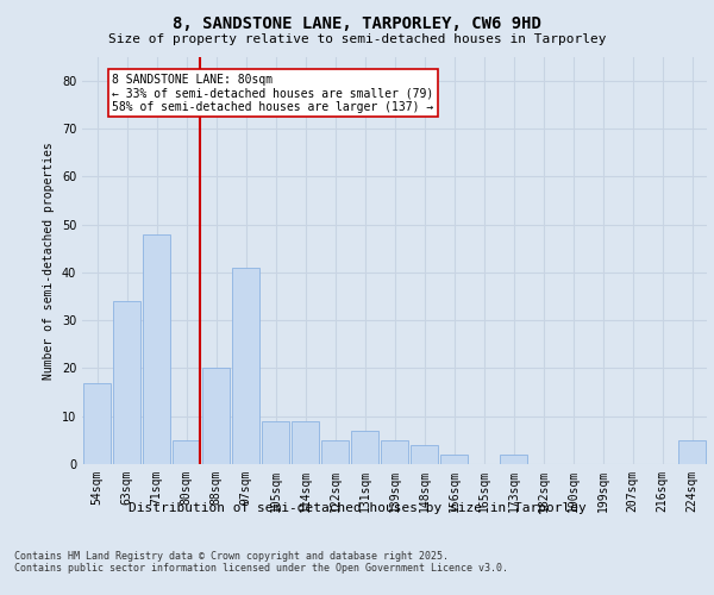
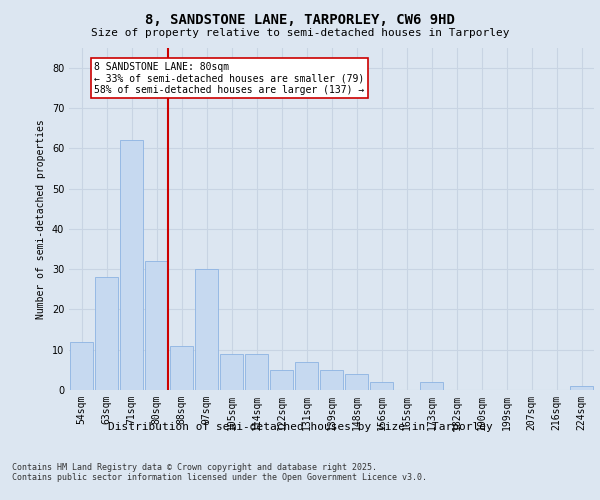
54sqm: 17 -> 12
63sqm: 34 -> 28
71sqm: 48 -> 62
80sqm: 5 -> 32
88sqm: 20 -> 11
97sqm: 41 -> 30
224sqm: 5 -> 1
